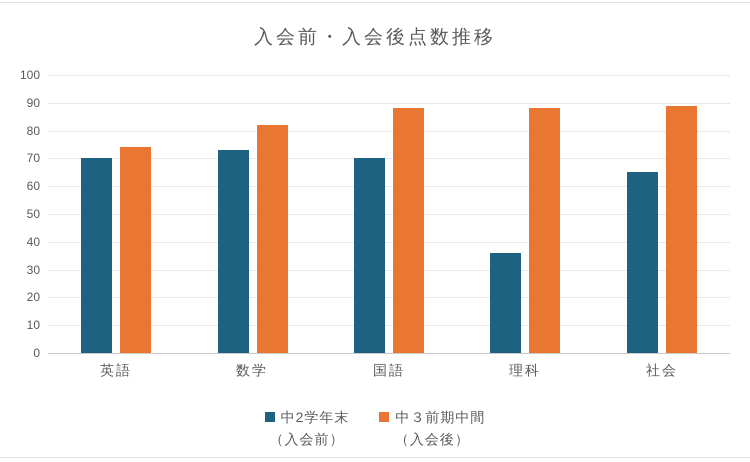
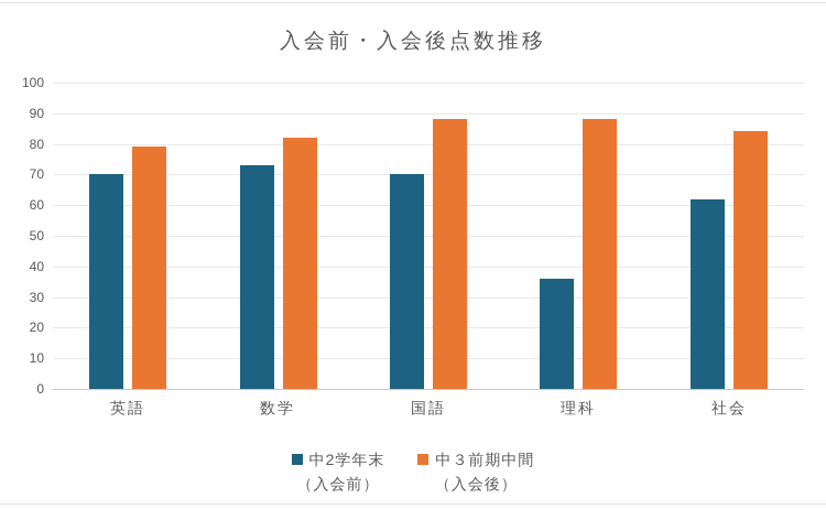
中３前期中間（入会後）/英語: 74 -> 79
中2学年末（入会前）/社会: 65 -> 62
中３前期中間（入会後）/社会: 89 -> 84
